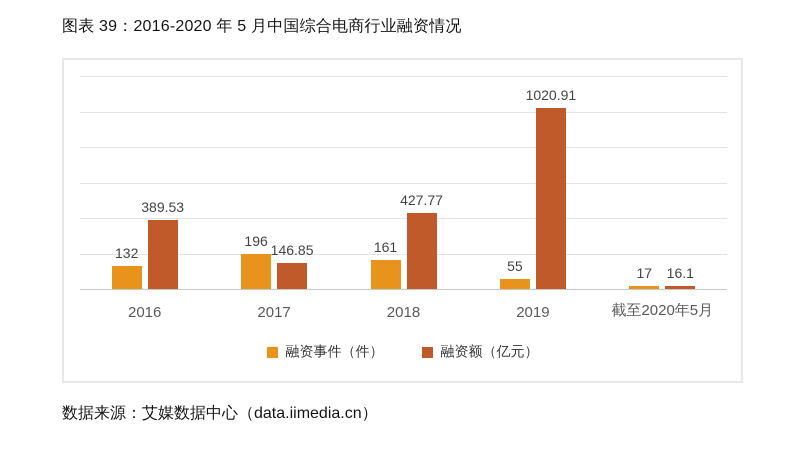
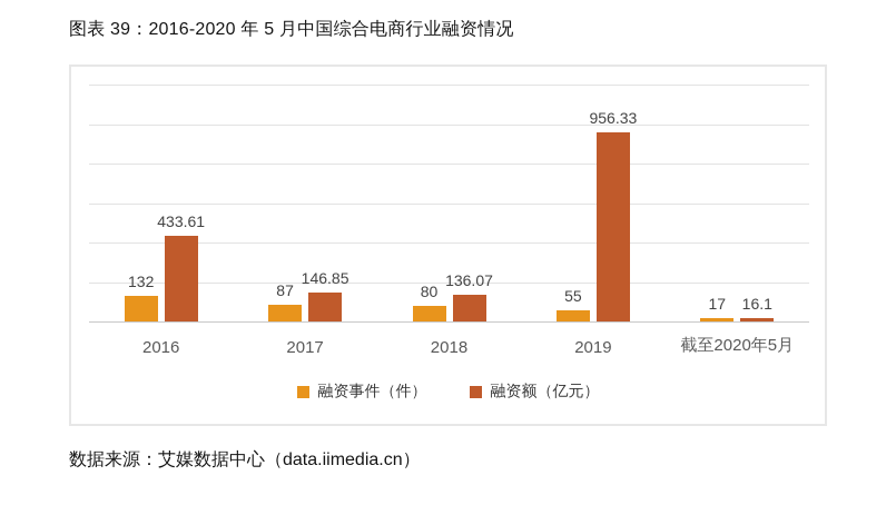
融资额（亿元）/2016: 389.53 -> 433.61
融资事件（件）/2017: 196 -> 87
融资事件（件）/2018: 161 -> 80
融资额（亿元）/2018: 427.77 -> 136.07
融资额（亿元）/2019: 1020.91 -> 956.33
